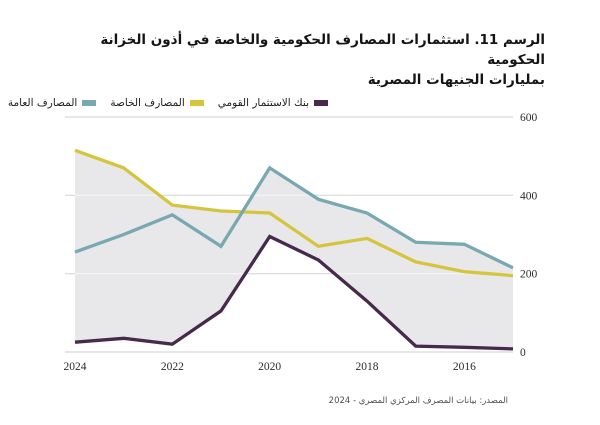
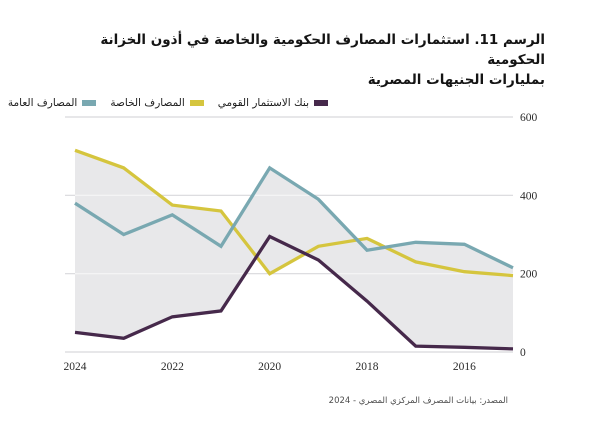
بنك الاستثمار القومي/2024: 20 -> 50
المصارف العامة/2024: 260 -> 380
بنك الاستثمار القومي/2022: 20 -> 90
المصارف الخاصة/2020: 360 -> 200
المصارف العامة/2018: 360 -> 260
